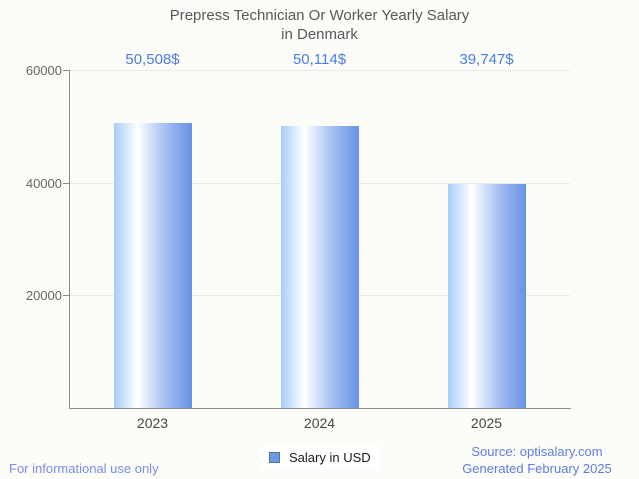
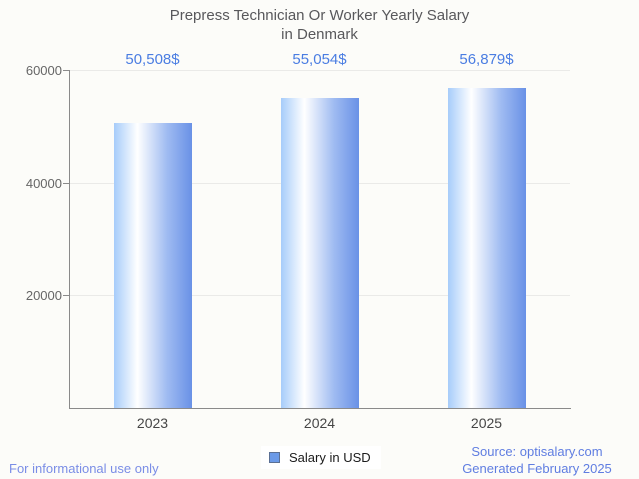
2024: 50,114 -> 55,054
2025: 39,747 -> 56,879
